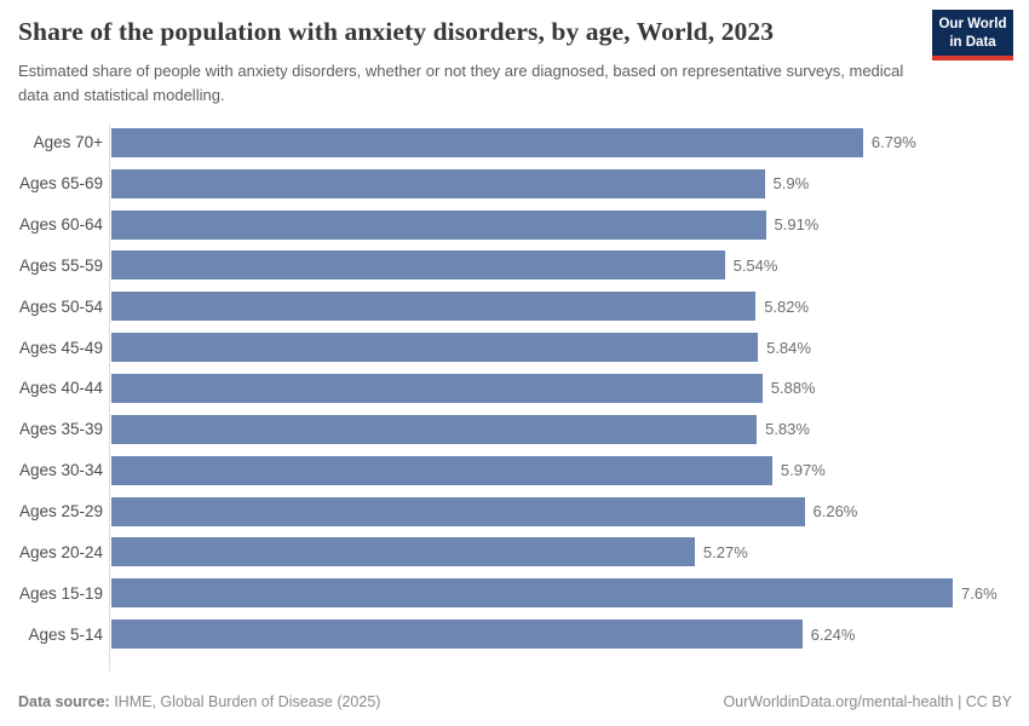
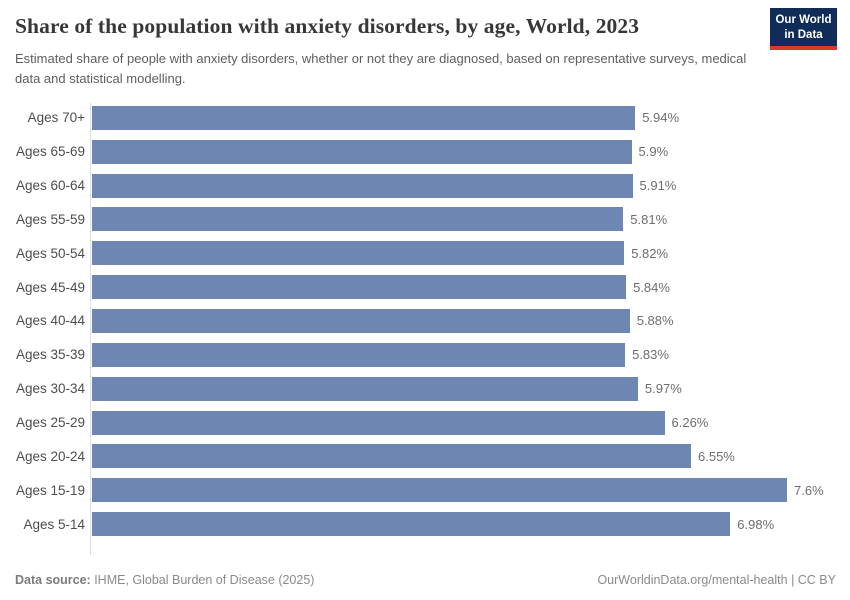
Ages 70+: 6.79% -> 5.94%
Ages 55-59: 5.54% -> 5.81%
Ages 20-24: 5.27% -> 6.55%
Ages 5-14: 6.24% -> 6.98%
